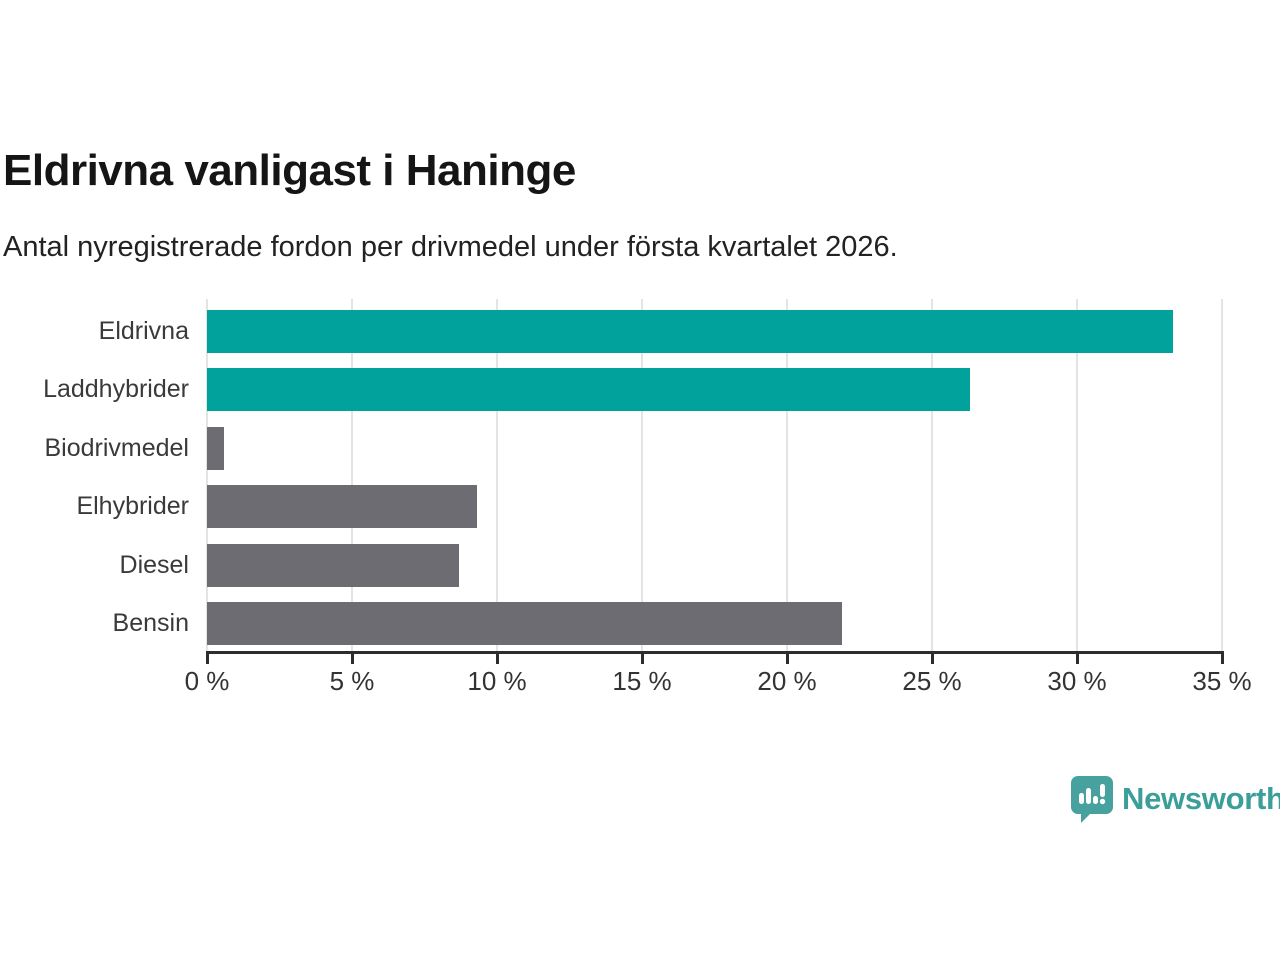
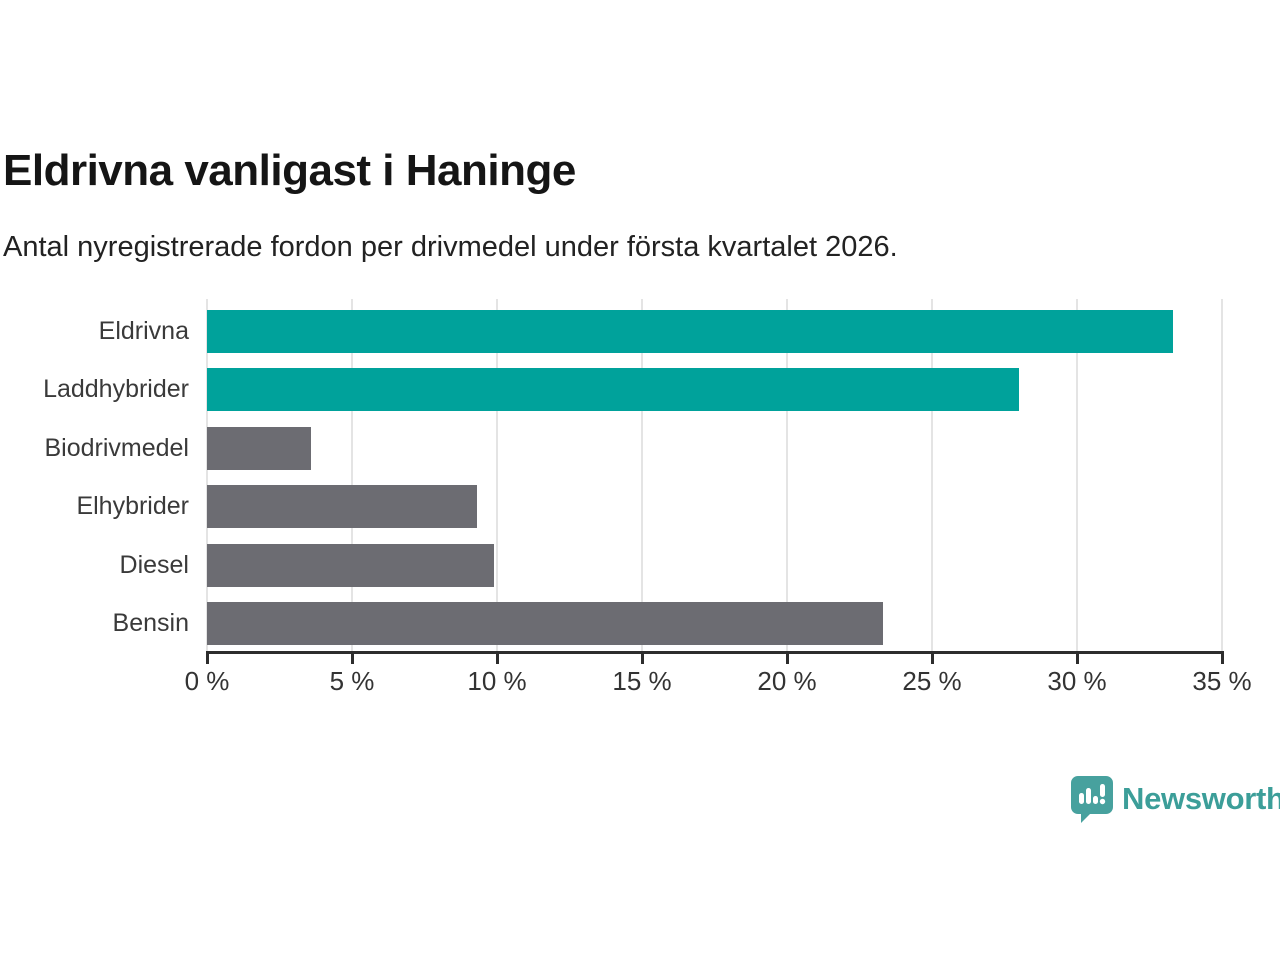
Laddhybrider: 26.3% -> 28.0%
Biodrivmedel: 0.6% -> 3.6%
Diesel: 8.7% -> 9.9%
Bensin: 21.9% -> 23.3%
